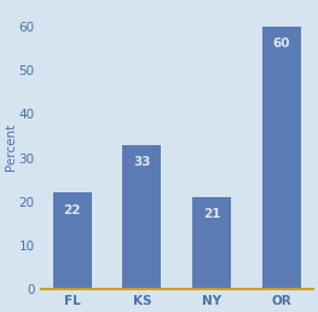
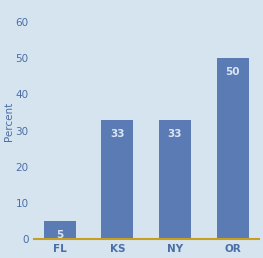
FL: 22 -> 5
NY: 21 -> 33
OR: 60 -> 50
